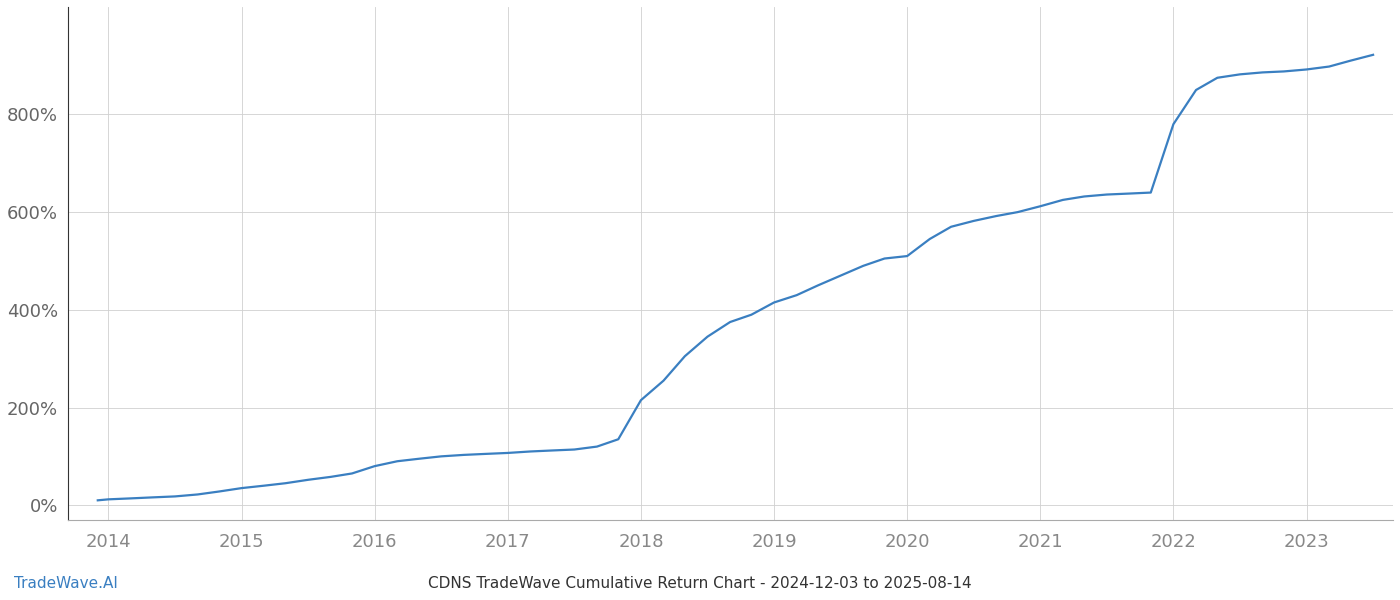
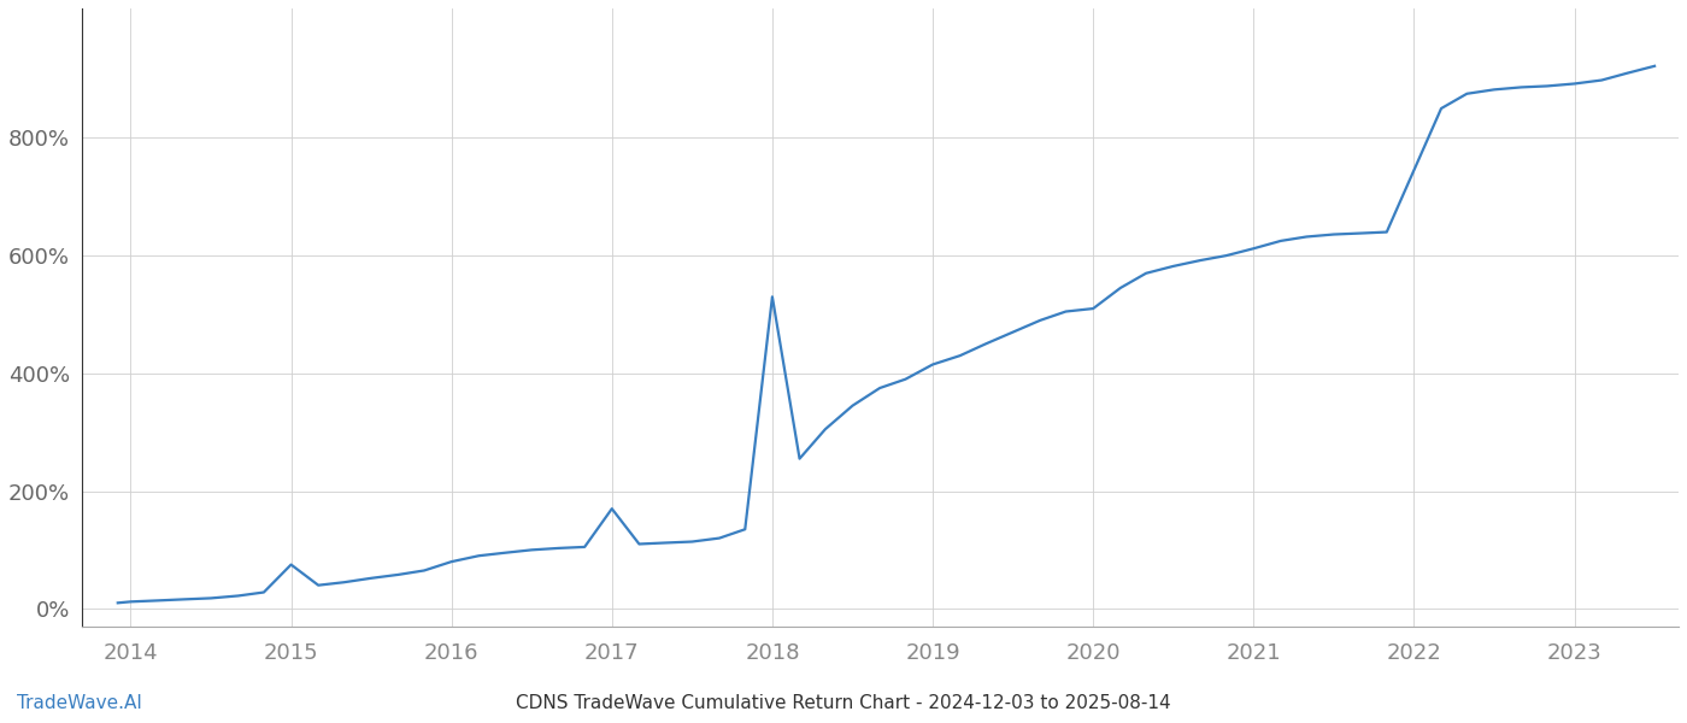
2015: 35% -> 75%
2017: 107% -> 170%
2018: 215% -> 530%
2022: 780% -> 745%
